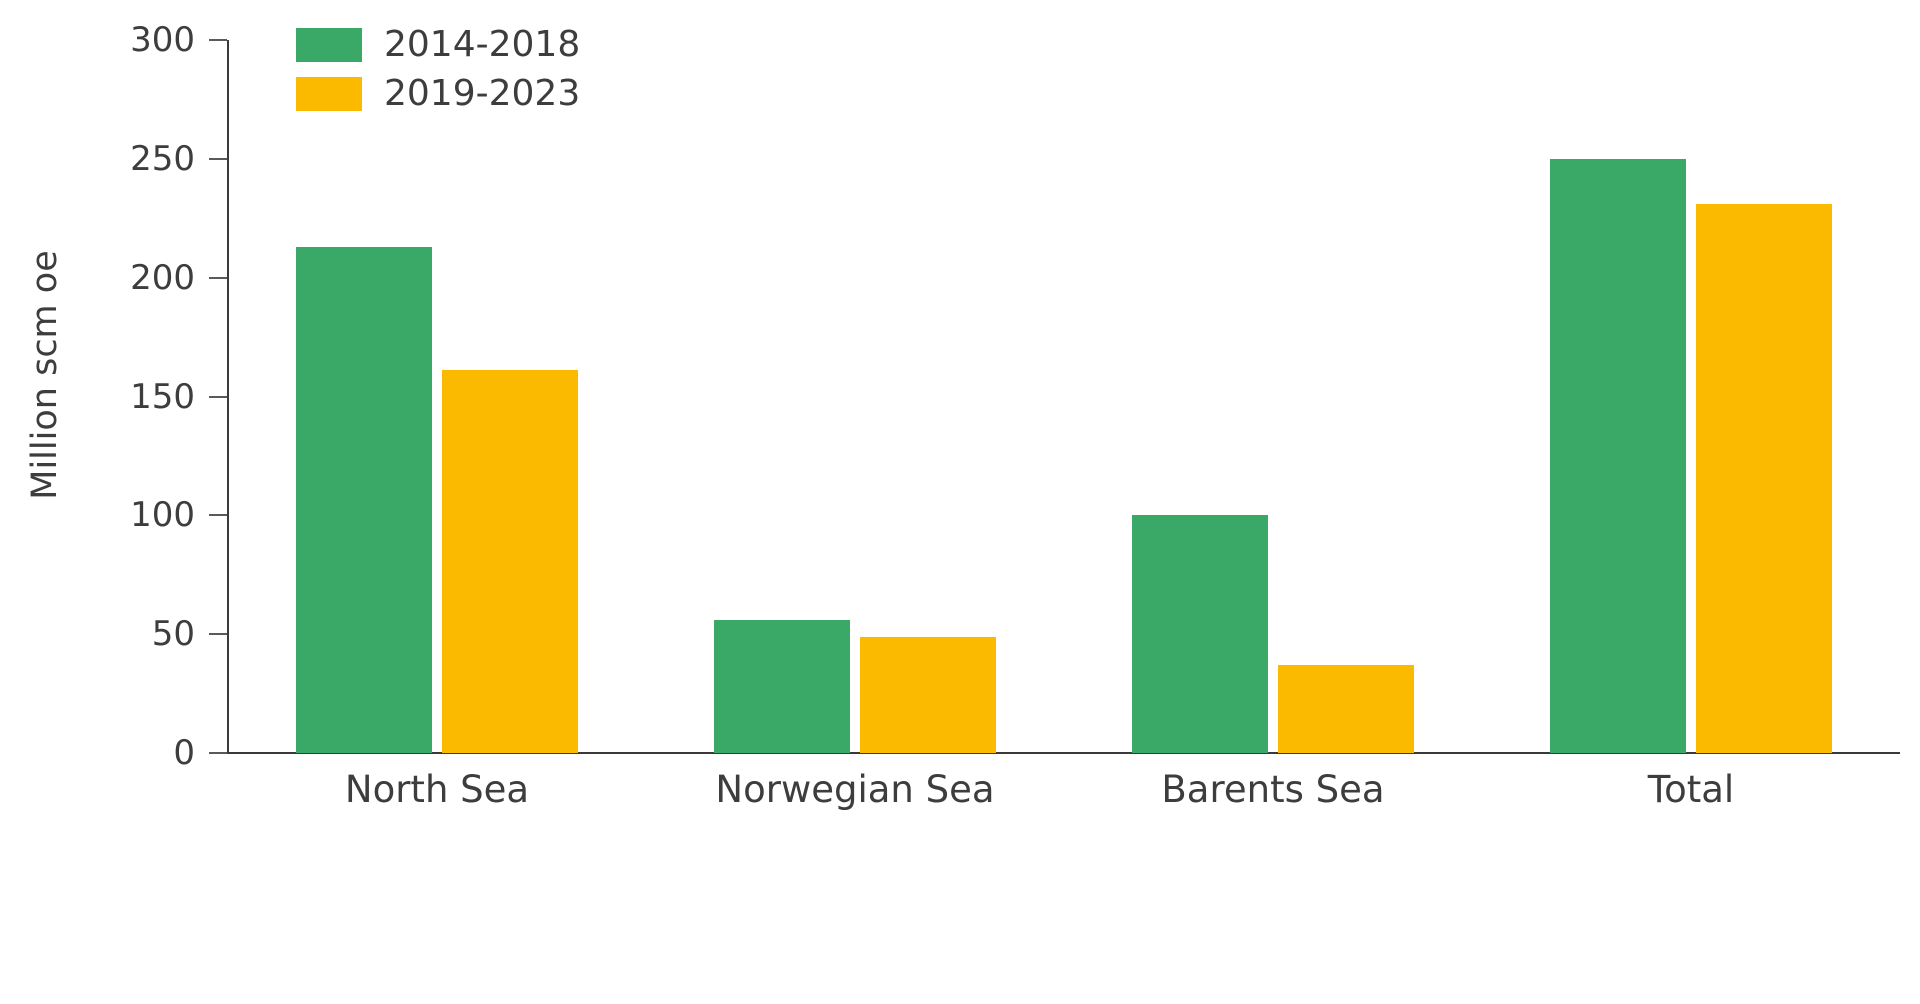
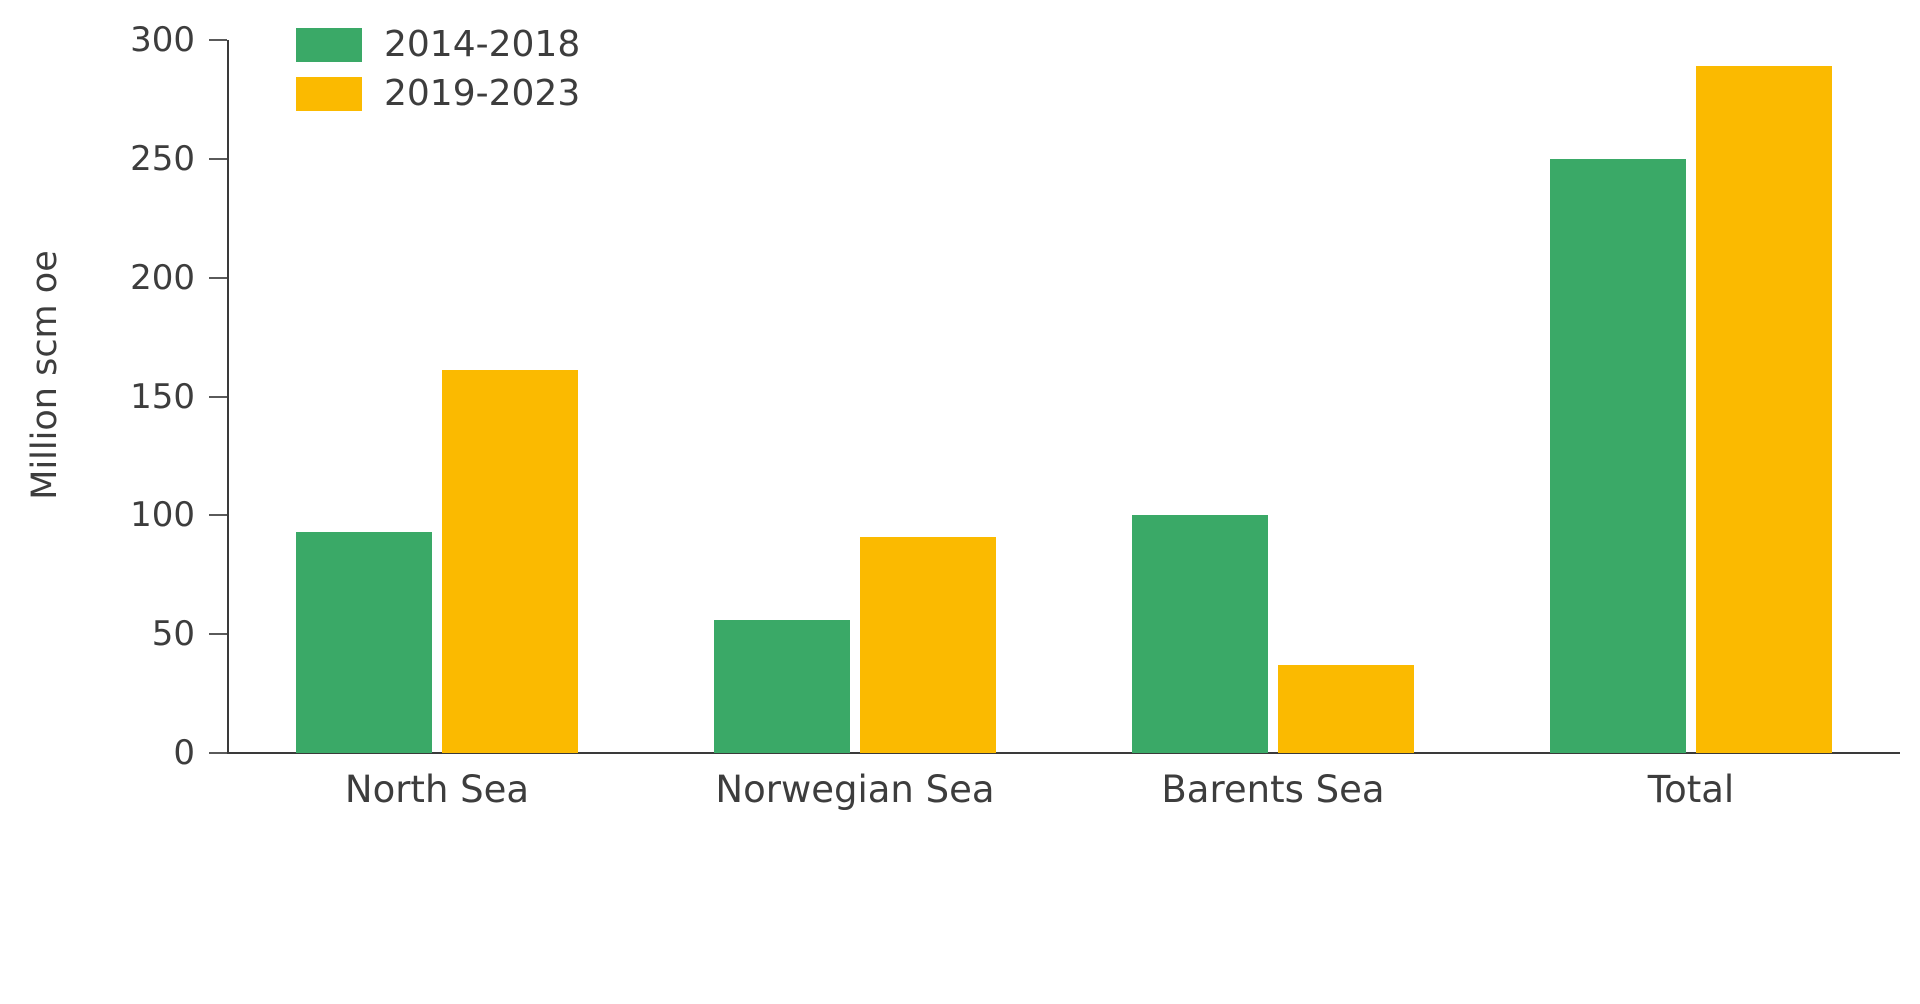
2014-2018/North Sea: 213 -> 93
2019-2023/Norwegian Sea: 49 -> 91
2019-2023/Total: 231 -> 289
